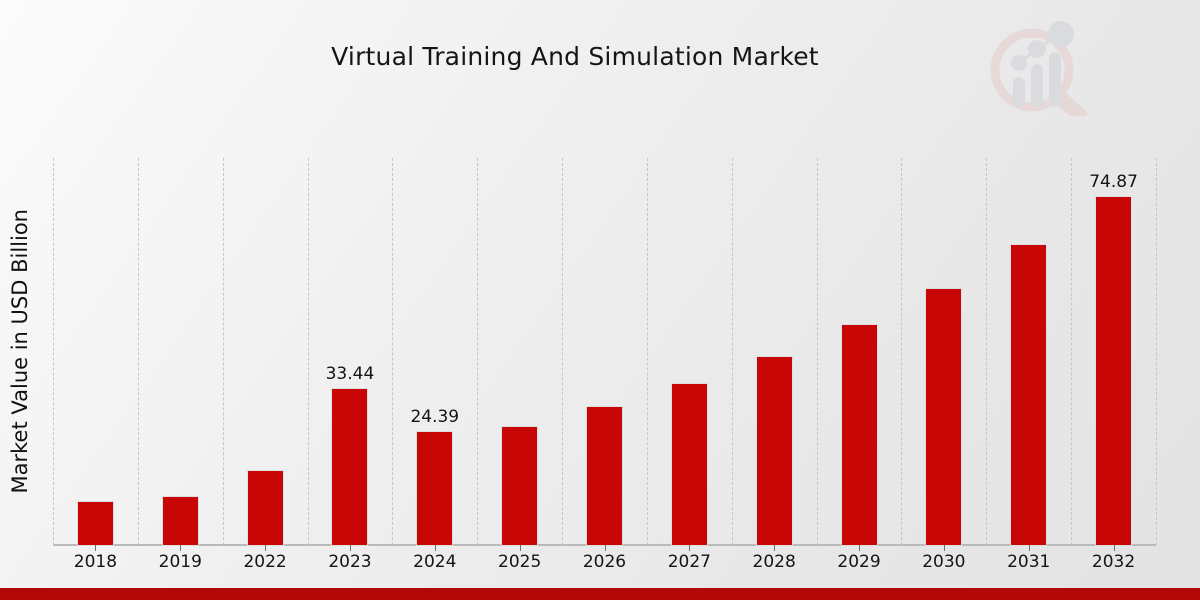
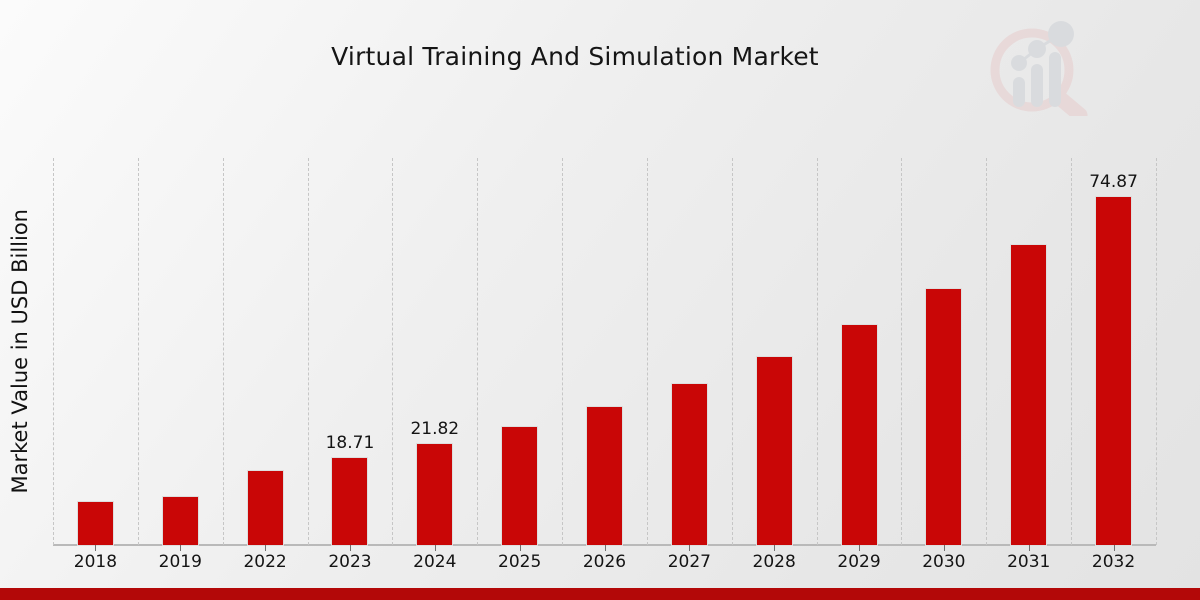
2023: 33.44 -> 18.71
2024: 24.39 -> 21.82
